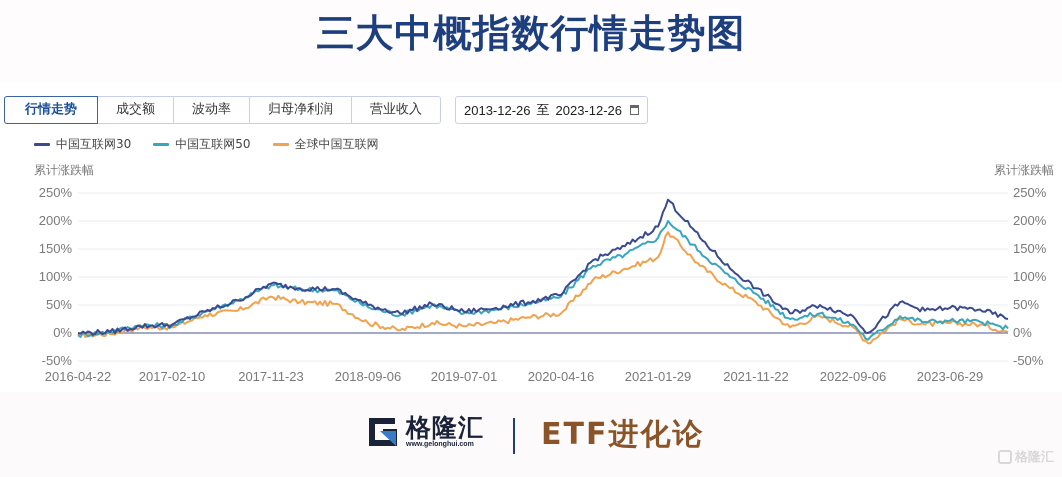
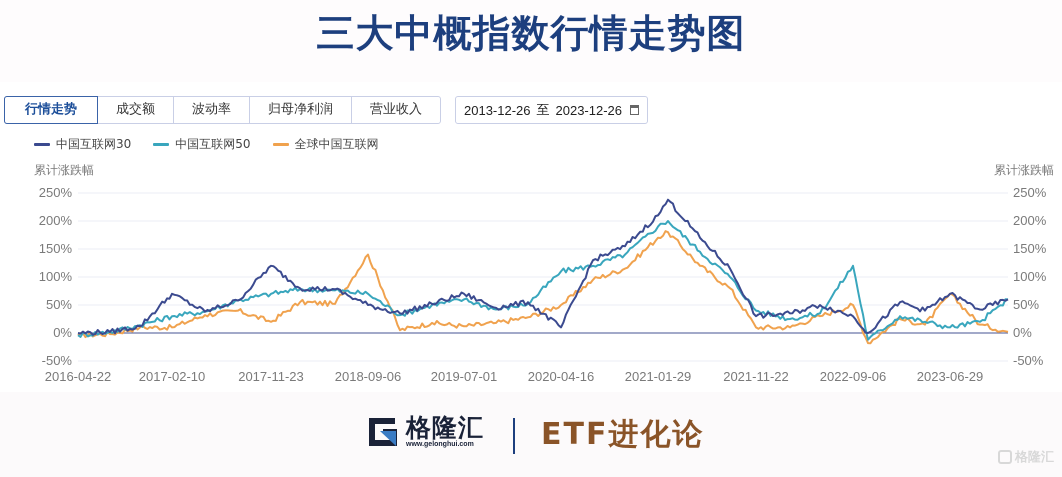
中国互联网30/2017-02-10: 20% -> 70%
中国互联网50/2017-02-10: 10% -> 30%
中国互联网30/2017-11-23: 90% -> 120%
中国互联网50/2017-11-23: 80% -> 70%
全球中国互联网/2017-11-23: 60% -> 20%
中国互联网50/2018-09-06: 50% -> 70%
全球中国互联网/2018-09-06: 20% -> 140%
中国互联网30/2019-07-01: 40% -> 70%
中国互联网50/2019-07-01: 40% -> 60%
中国互联网30/2020-04-16: 70% -> 10%
中国互联网50/2020-04-16: 60% -> 110%
全球中国互联网/2020-04-16: 40% -> 50%
中国互联网30/2021-01-29: 190% -> 210%
中国互联网50/2021-01-29: 170% -> 190%
全球中国互联网/2021-01-29: 140% -> 170%
中国互联网30/2021-11-22: 80% -> 30%
中国互联网50/2021-11-22: 70% -> 40%
全球中国互联网/2021-11-22: 60% -> 10%
中国互联网50/2022-09-06: 20% -> 120%
全球中国互联网/2022-09-06: 10% -> 50%
中国互联网30/2023-06-29: 40% -> 70%
中国互联网50/2023-06-29: 20% -> 10%
全球中国互联网/2023-06-29: 20% -> 70%
中国互联网30/2023-12-26: 20% -> 60%
中国互联网50/2023-12-26: 10% -> 60%
